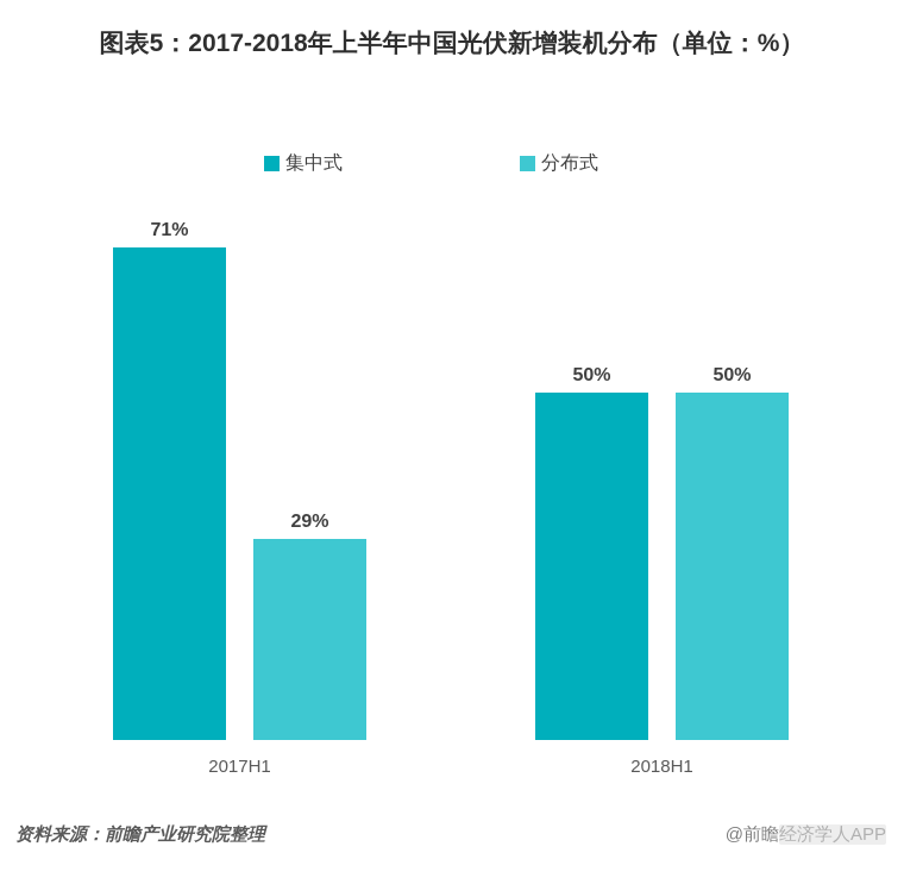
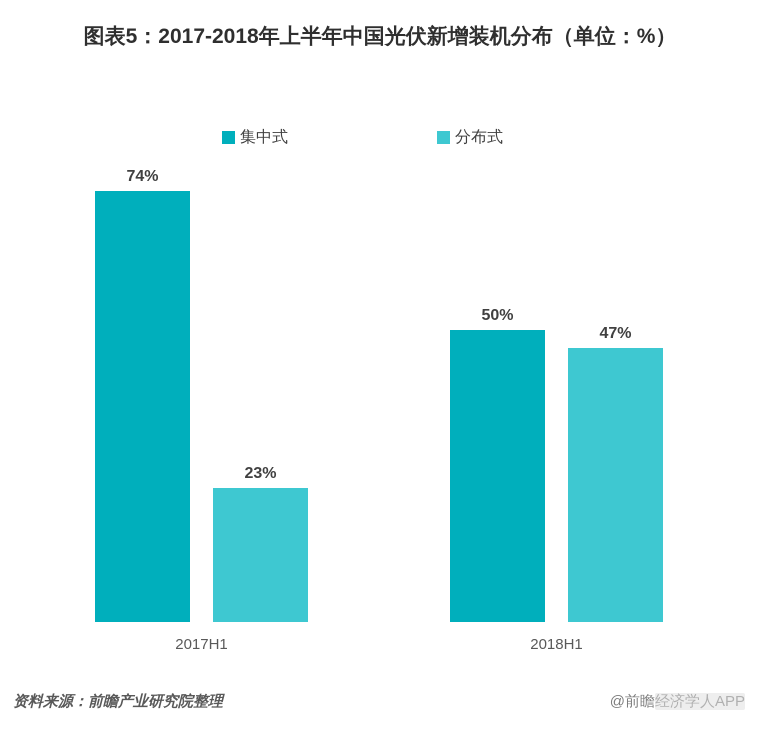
集中式/2017H1: 71% -> 74%
分布式/2017H1: 29% -> 23%
分布式/2018H1: 50% -> 47%
